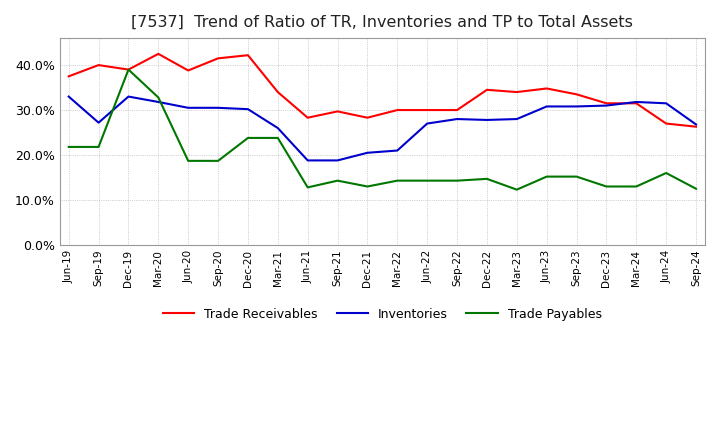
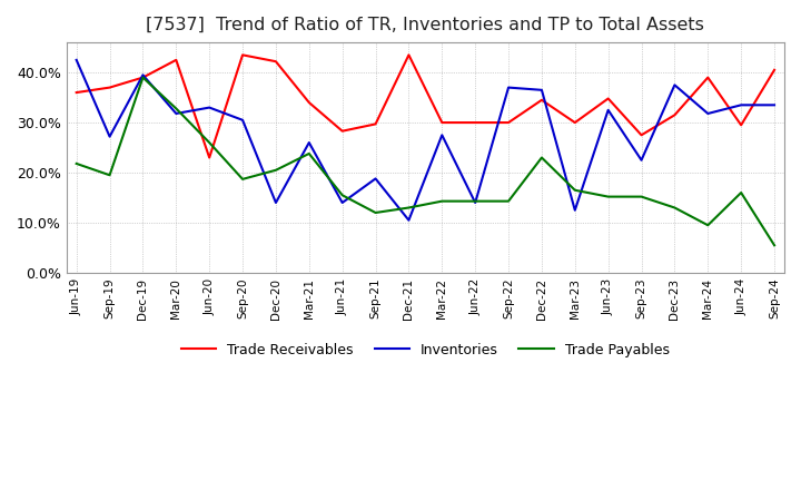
Trade Receivables/Jun-19: 37.5% -> 36.0%
Inventories/Jun-19: 33.0% -> 42.5%
Trade Receivables/Sep-19: 40.0% -> 37.0%
Trade Payables/Sep-19: 21.8% -> 19.5%
Inventories/Dec-19: 33.0% -> 39.5%
Trade Receivables/Jun-20: 38.8% -> 23.0%
Inventories/Jun-20: 30.5% -> 33.0%
Trade Payables/Jun-20: 18.7% -> 26.0%
Trade Receivables/Sep-20: 41.5% -> 43.5%
Inventories/Dec-20: 30.2% -> 14.0%
Trade Payables/Dec-20: 23.8% -> 20.5%
Inventories/Jun-21: 18.8% -> 14.0%
Trade Payables/Jun-21: 12.8% -> 15.5%
Trade Payables/Sep-21: 14.3% -> 12.0%
Trade Receivables/Dec-21: 28.3% -> 43.5%
Inventories/Dec-21: 20.5% -> 10.5%
Inventories/Mar-22: 21.0% -> 27.5%
Inventories/Jun-22: 27.0% -> 14.0%
Inventories/Sep-22: 28.0% -> 37.0%
Inventories/Dec-22: 27.8% -> 36.5%
Trade Payables/Dec-22: 14.7% -> 23.0%
Trade Receivables/Mar-23: 34.0% -> 30.0%
Inventories/Mar-23: 28.0% -> 12.5%
Trade Payables/Mar-23: 12.3% -> 16.5%
Inventories/Jun-23: 30.8% -> 32.5%
Trade Receivables/Sep-23: 33.5% -> 27.5%
Inventories/Sep-23: 30.8% -> 22.5%
Inventories/Dec-23: 31.0% -> 37.5%
Trade Receivables/Mar-24: 31.5% -> 39.0%
Trade Payables/Mar-24: 13.0% -> 9.5%
Trade Receivables/Jun-24: 27.0% -> 29.5%
Inventories/Jun-24: 31.5% -> 33.5%
Trade Receivables/Sep-24: 26.3% -> 40.5%
Inventories/Sep-24: 26.8% -> 33.5%
Trade Payables/Sep-24: 12.5% -> 5.5%
